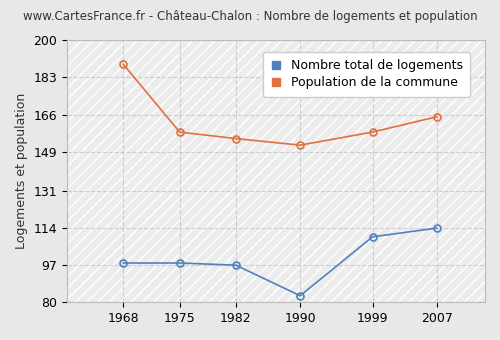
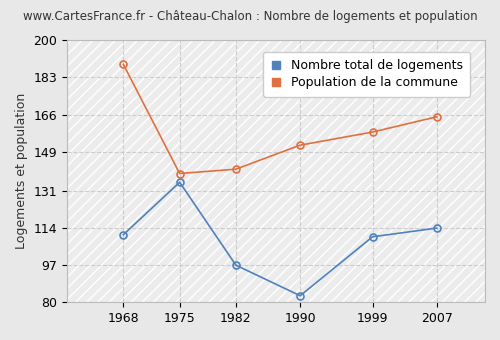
Nombre total de logements/1968: 98 -> 111
Nombre total de logements/1975: 98 -> 135
Population de la commune/1975: 158 -> 139
Population de la commune/1982: 155 -> 141
